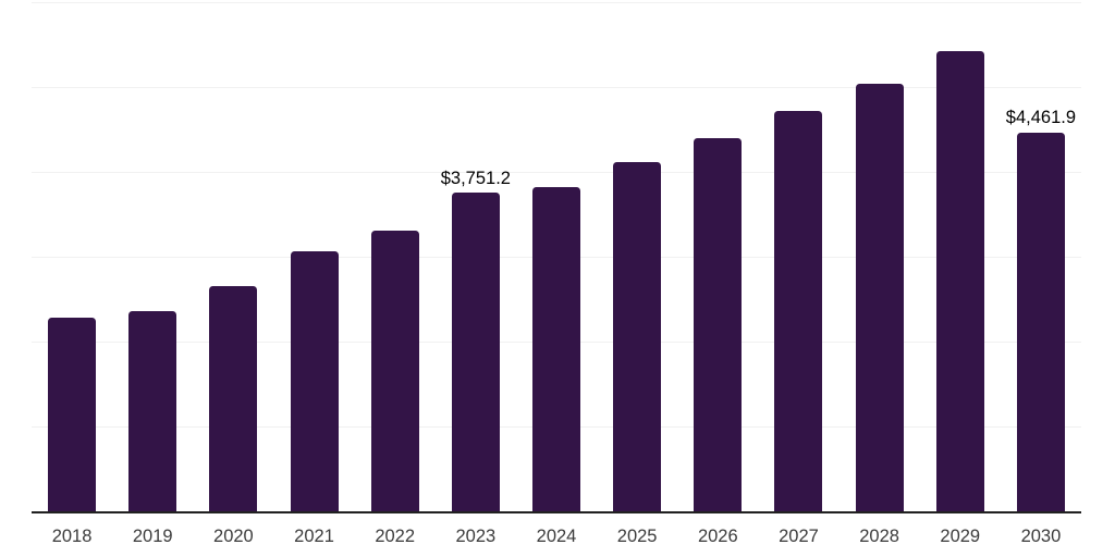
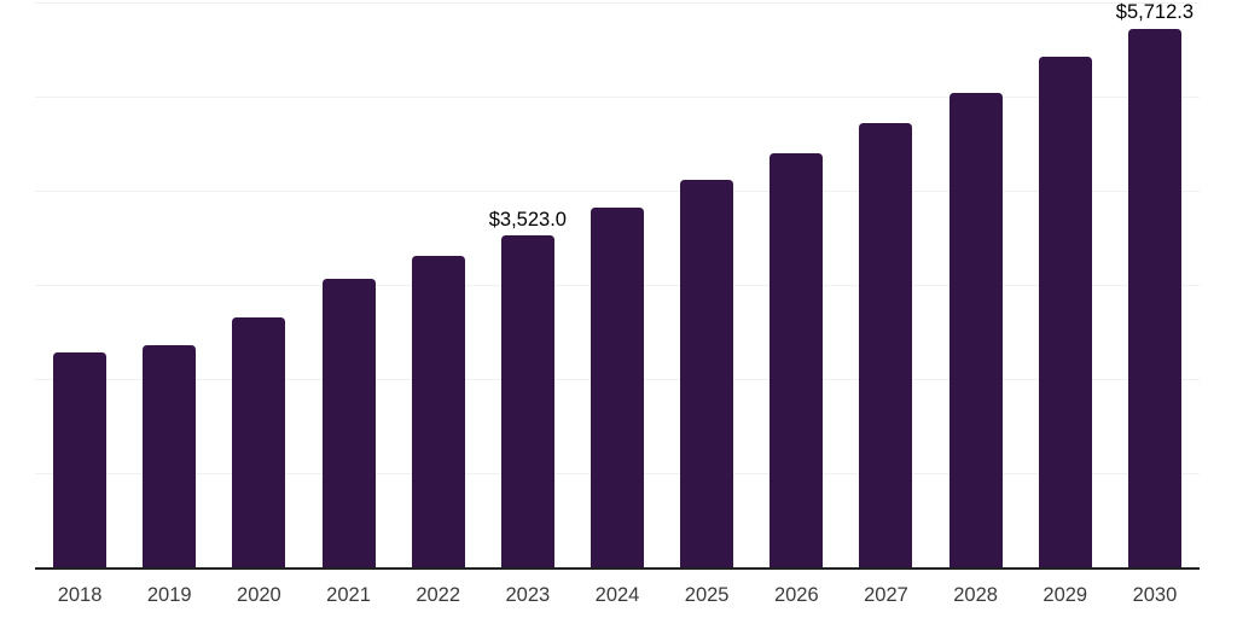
2023: $3,751.2 -> $3,523.0
2030: $4,461.9 -> $5,712.3
